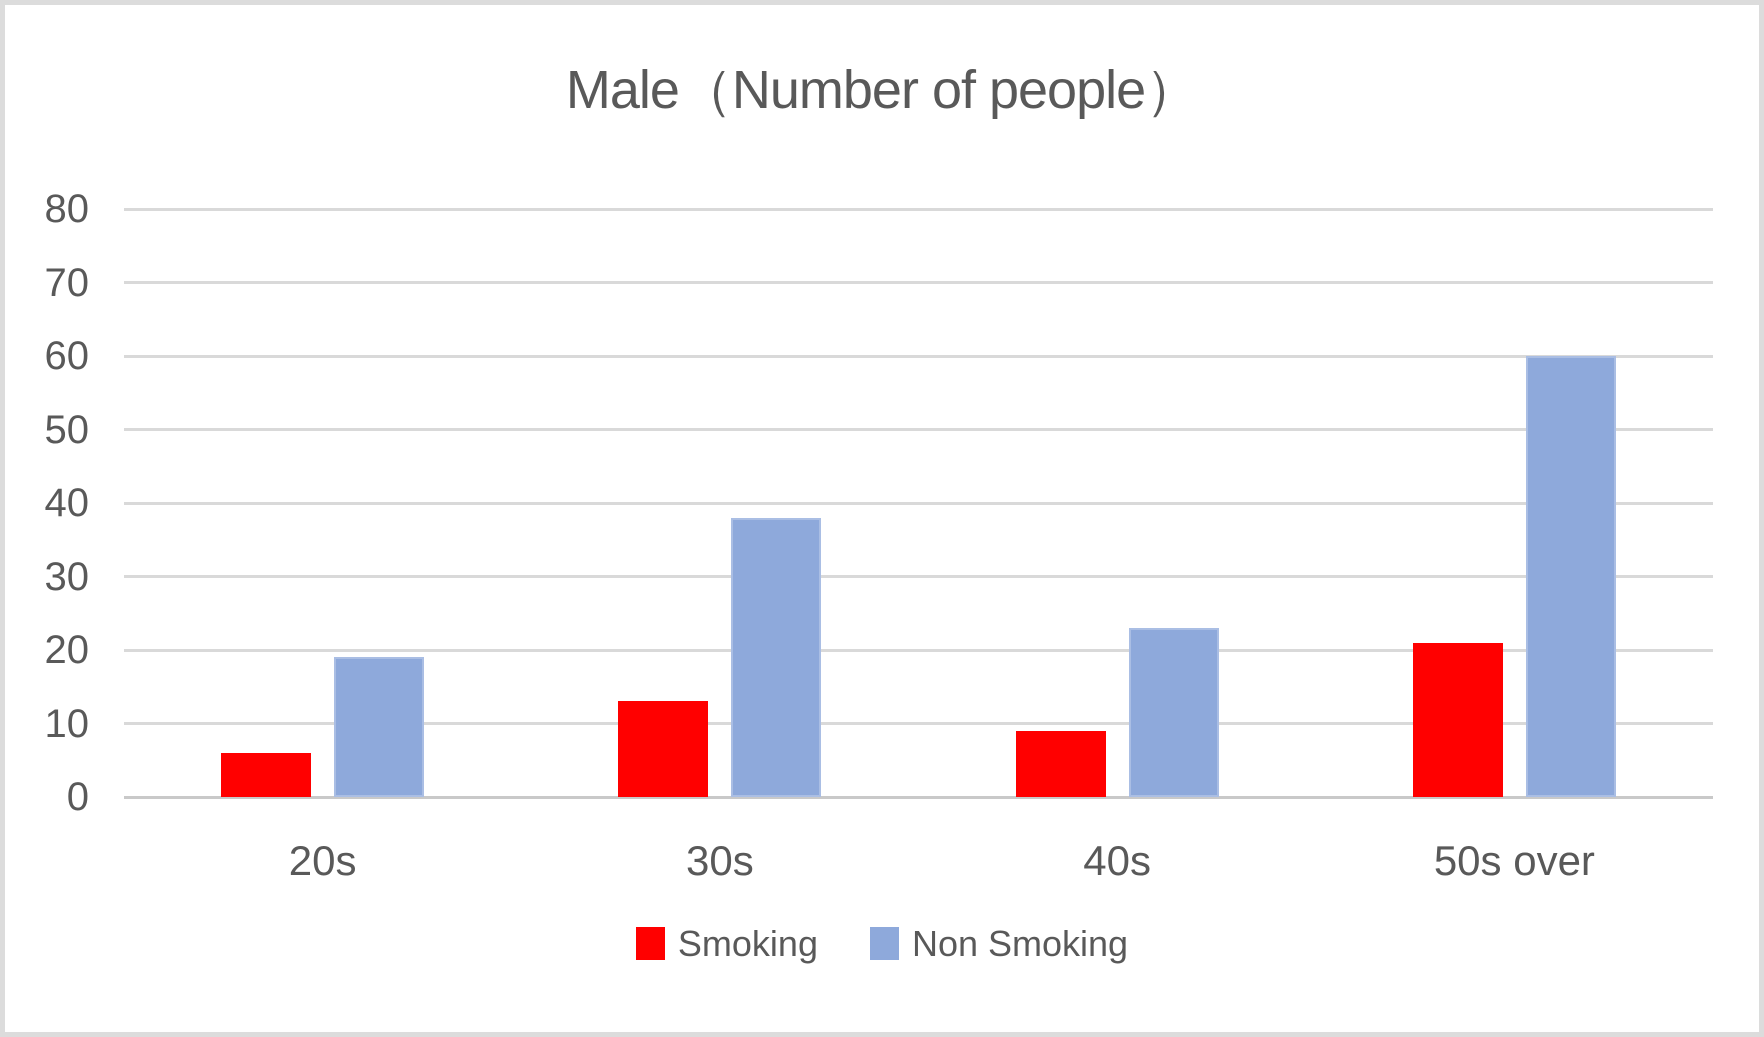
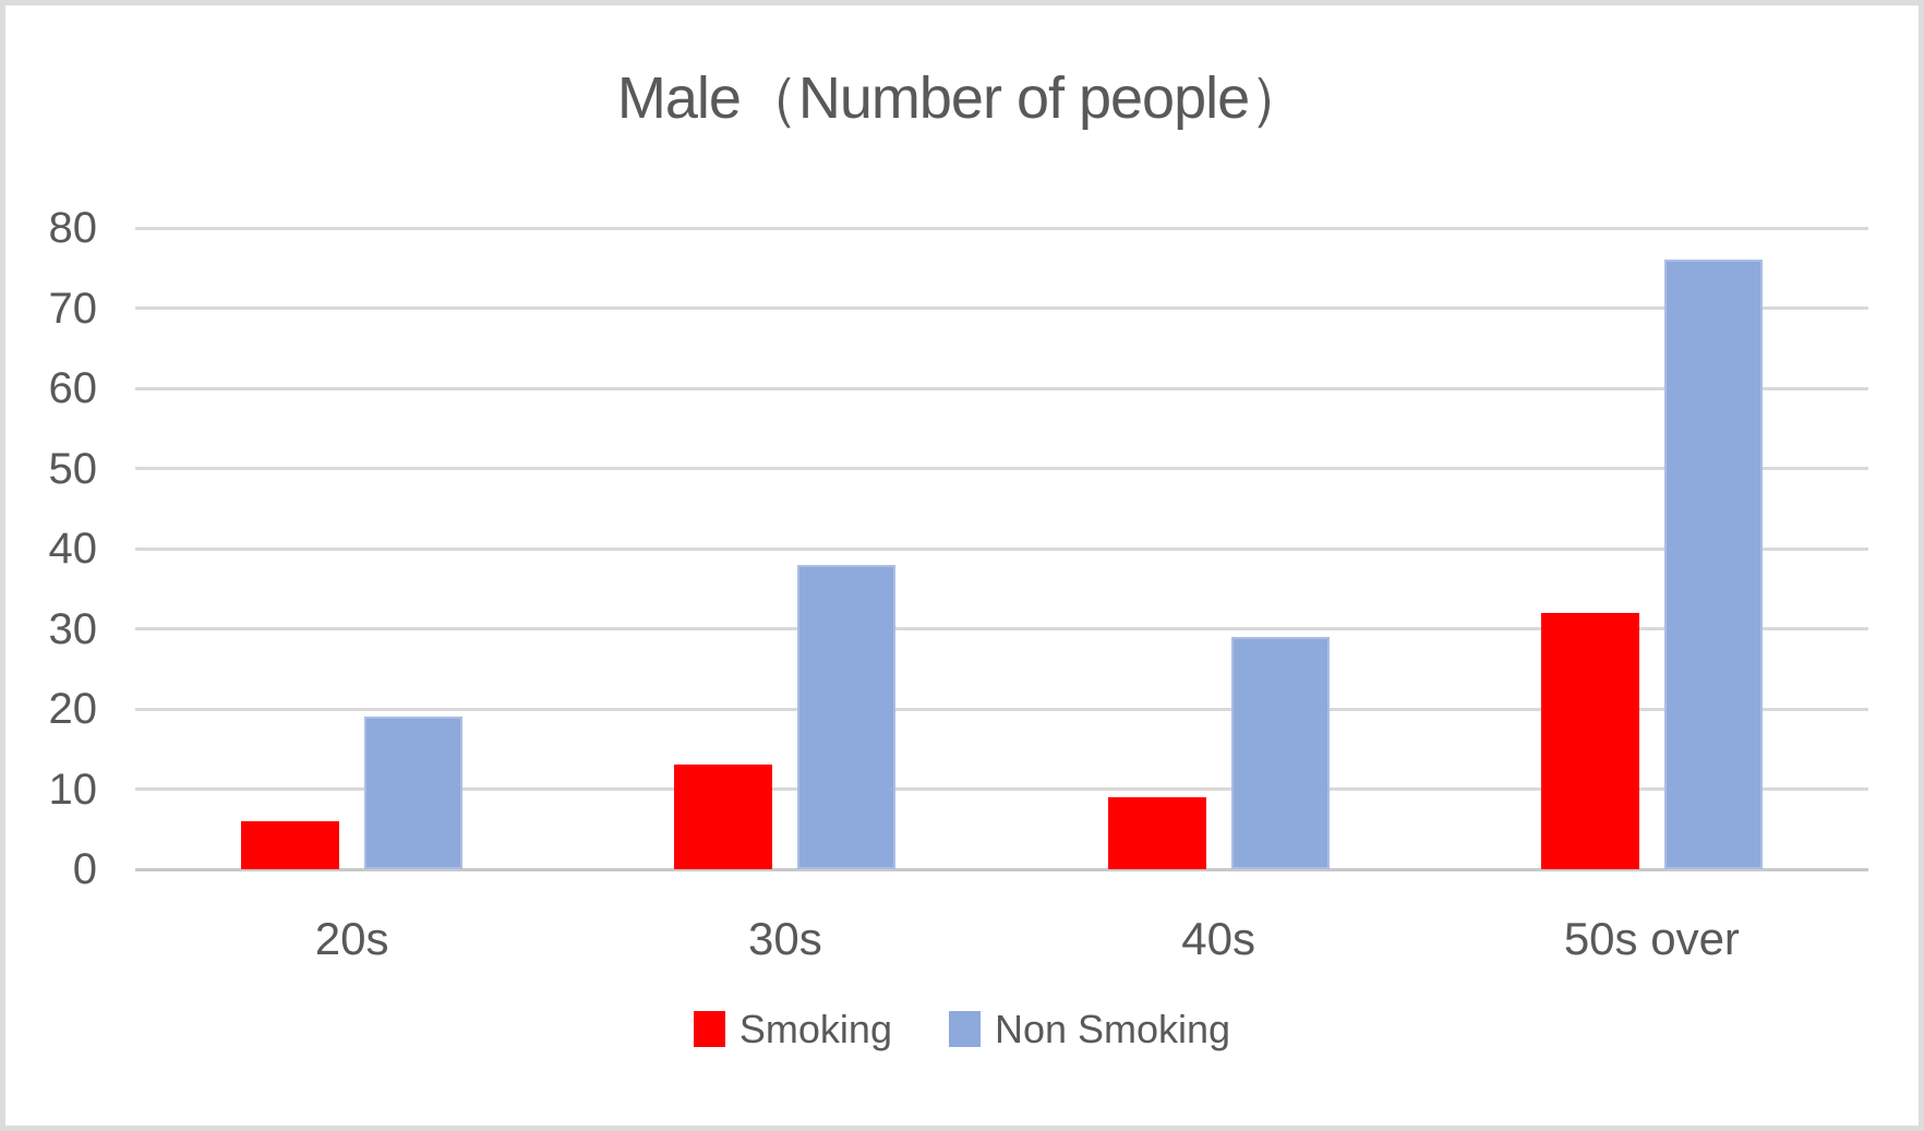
Non Smoking/40s: 23 -> 29
Smoking/50s over: 21 -> 32
Non Smoking/50s over: 60 -> 76
